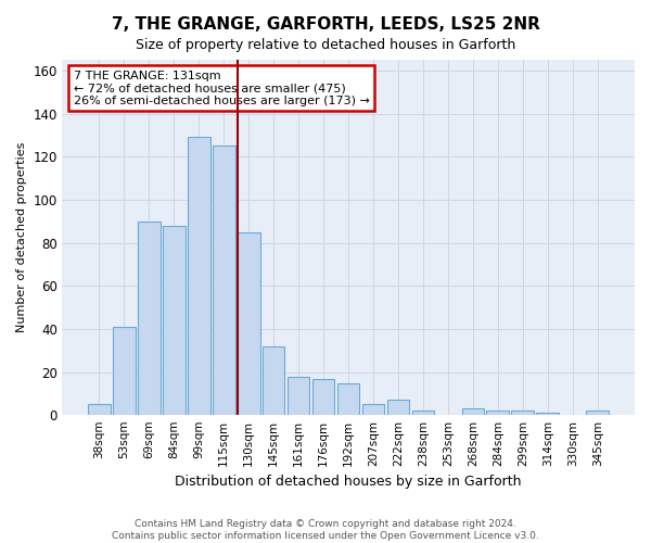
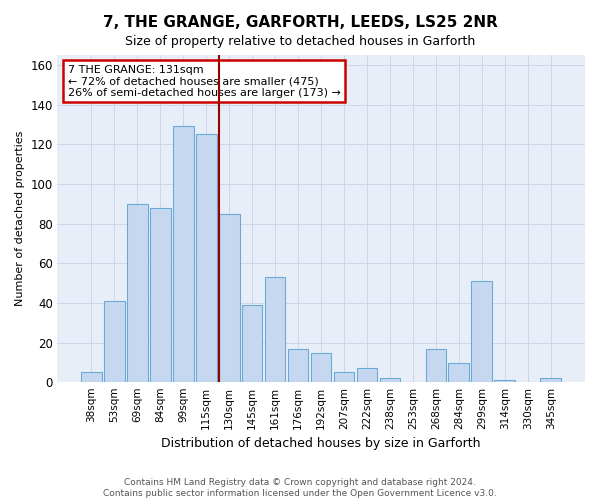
145sqm: 32 -> 39
161sqm: 18 -> 53
268sqm: 3 -> 17
284sqm: 2 -> 10
299sqm: 2 -> 51
